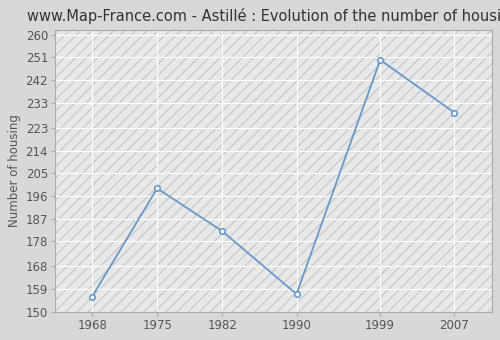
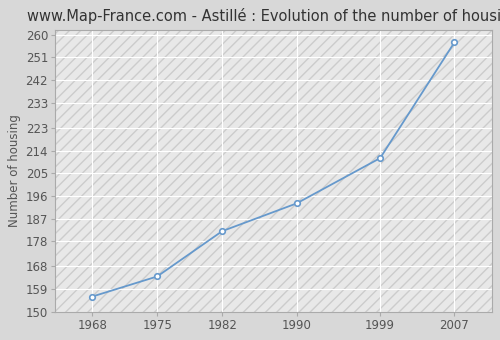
1975: 199 -> 164
1990: 157 -> 193
1999: 250 -> 211
2007: 229 -> 257
